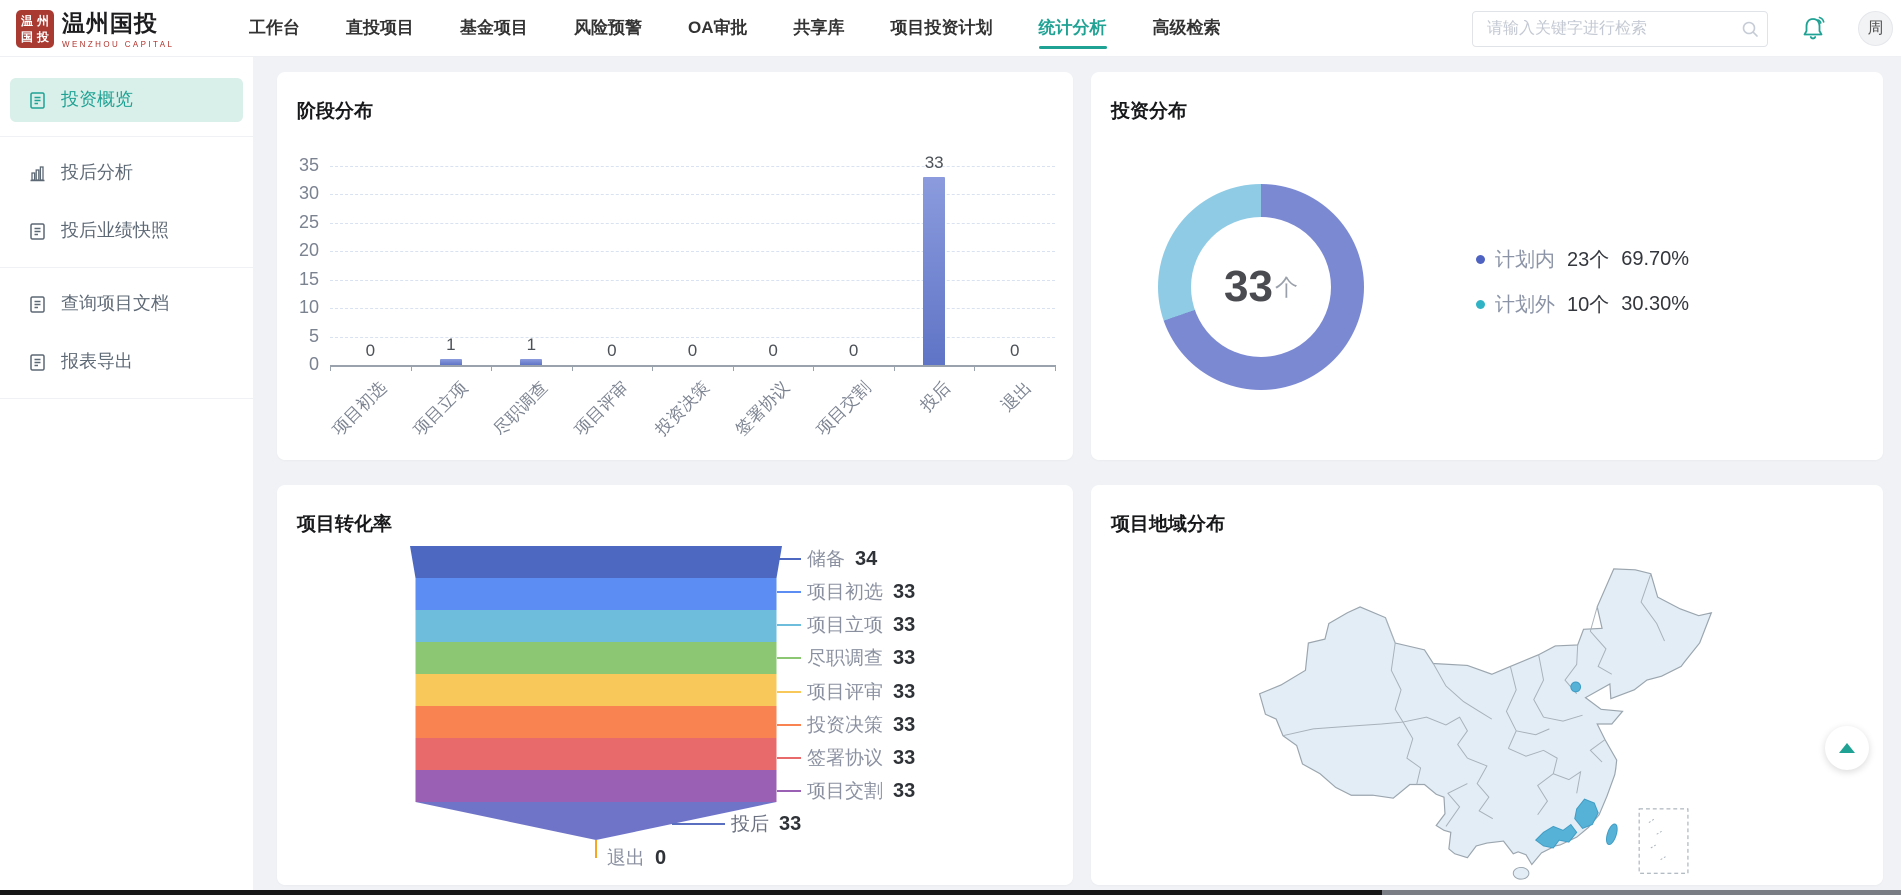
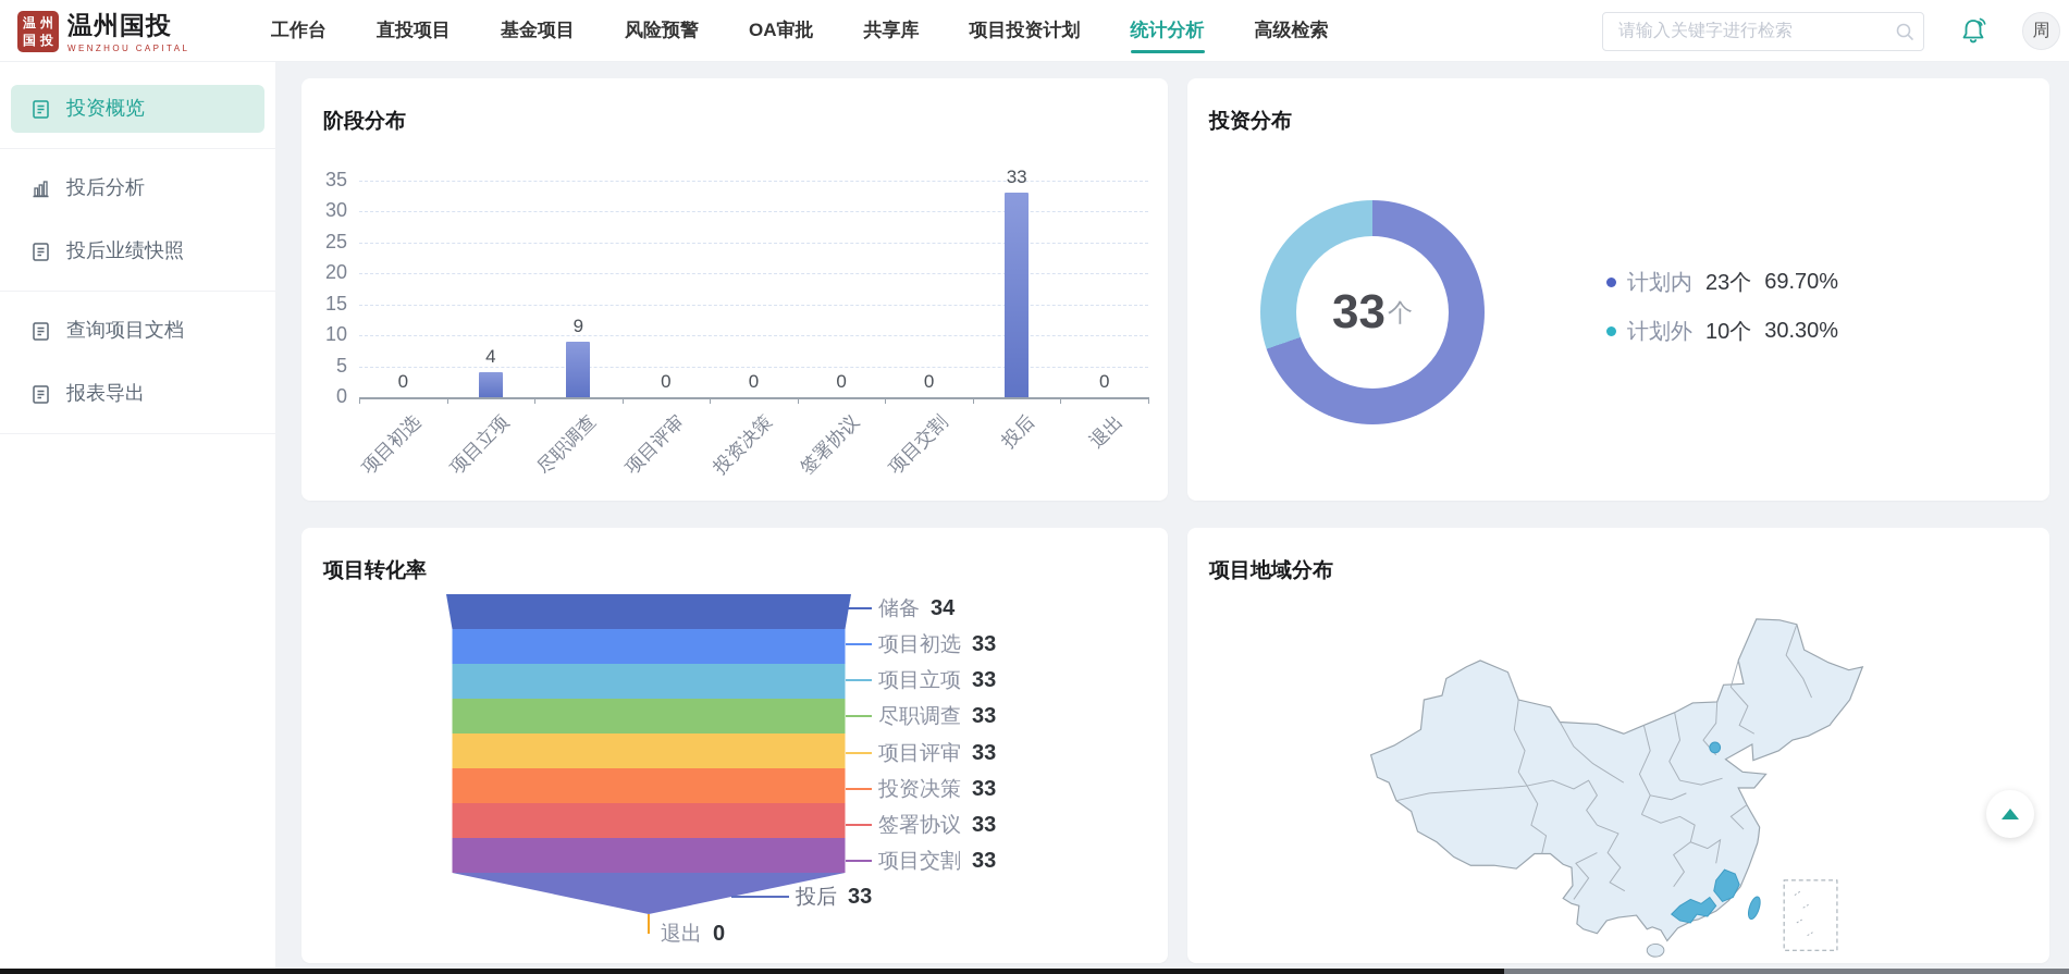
阶段分布/项目立项: 1 -> 4
阶段分布/尽职调查: 1 -> 9
